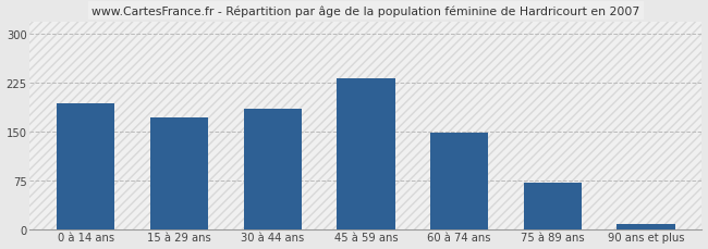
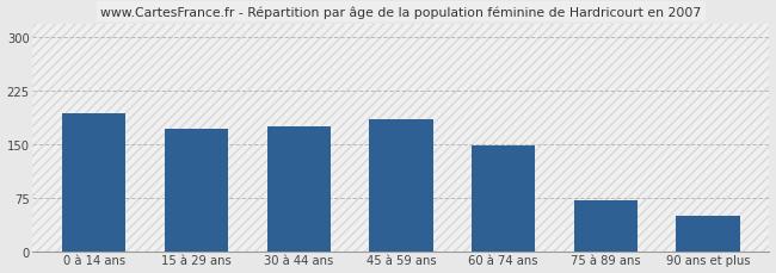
30 à 44 ans: 185 -> 174
45 à 59 ans: 231 -> 184
90 ans et plus: 8 -> 50
